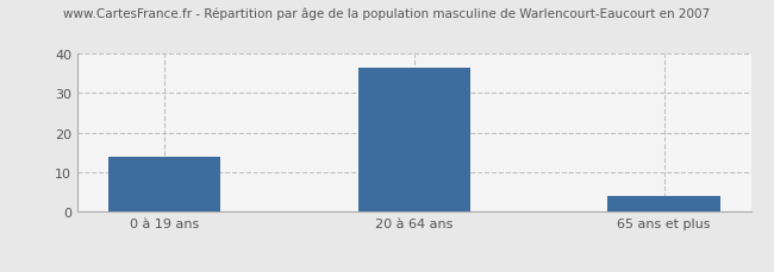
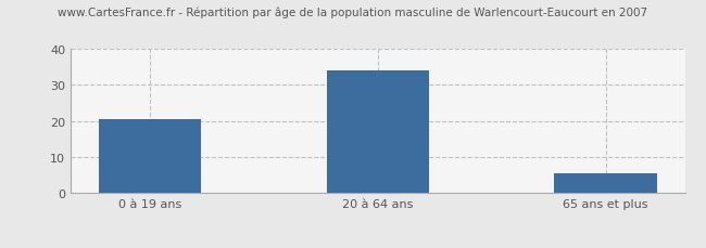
0 à 19 ans: 14.0 -> 20.5
20 à 64 ans: 36.5 -> 34.0
65 ans et plus: 4.0 -> 5.5
